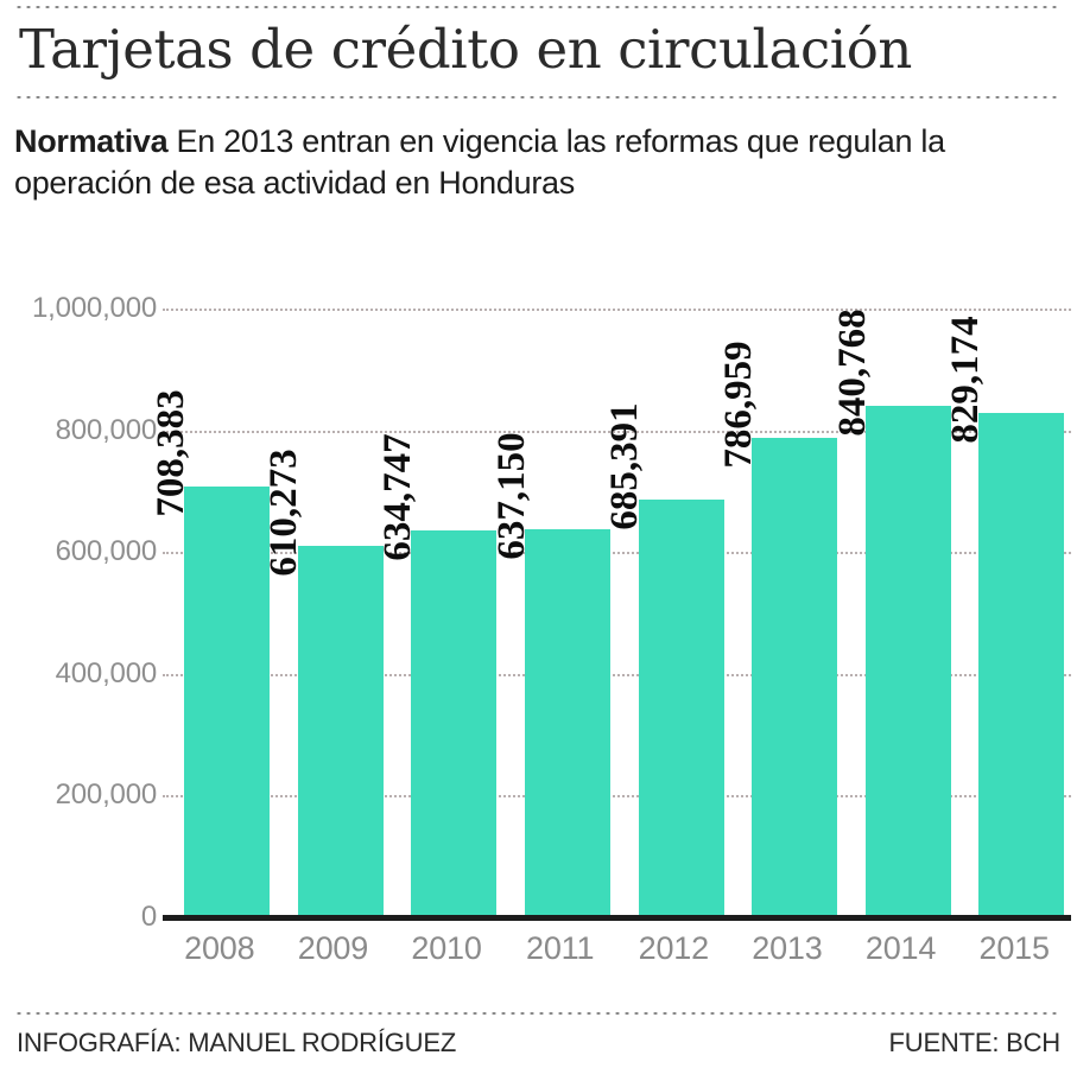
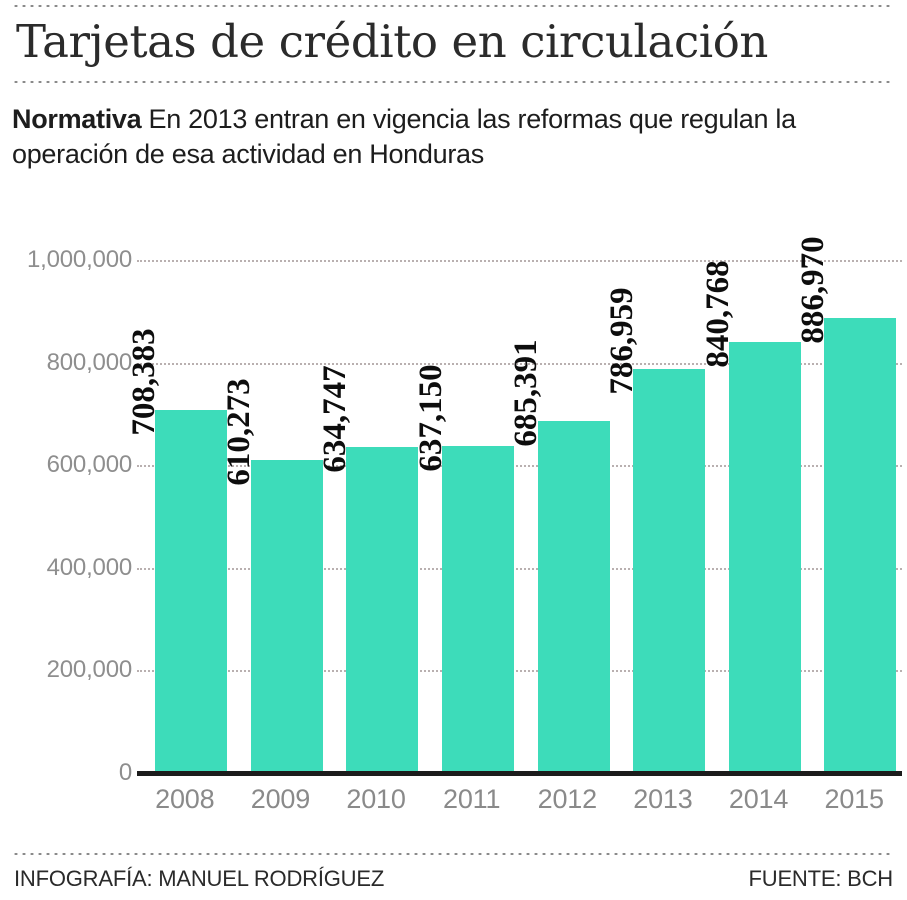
2015: 829,174 -> 886,970
